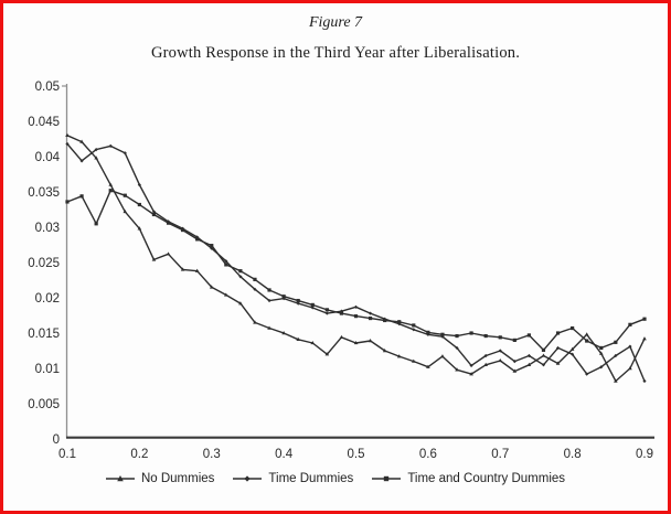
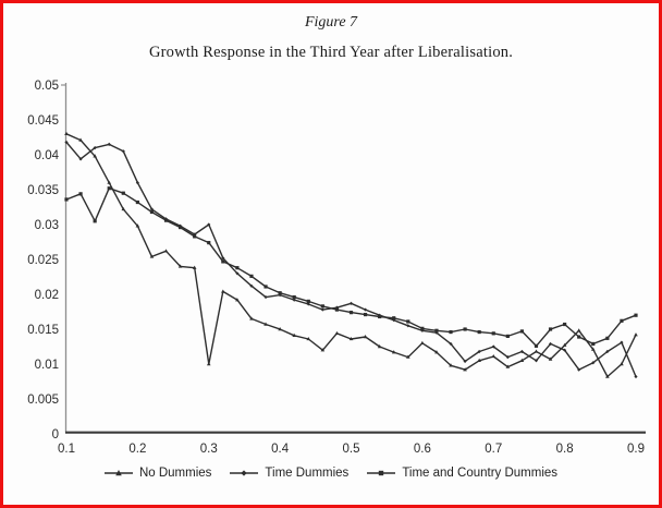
No Dummies/0.3: 0.021 -> 0.010
Time Dummies/0.3: 0.027 -> 0.030
No Dummies/0.6: 0.010 -> 0.013
